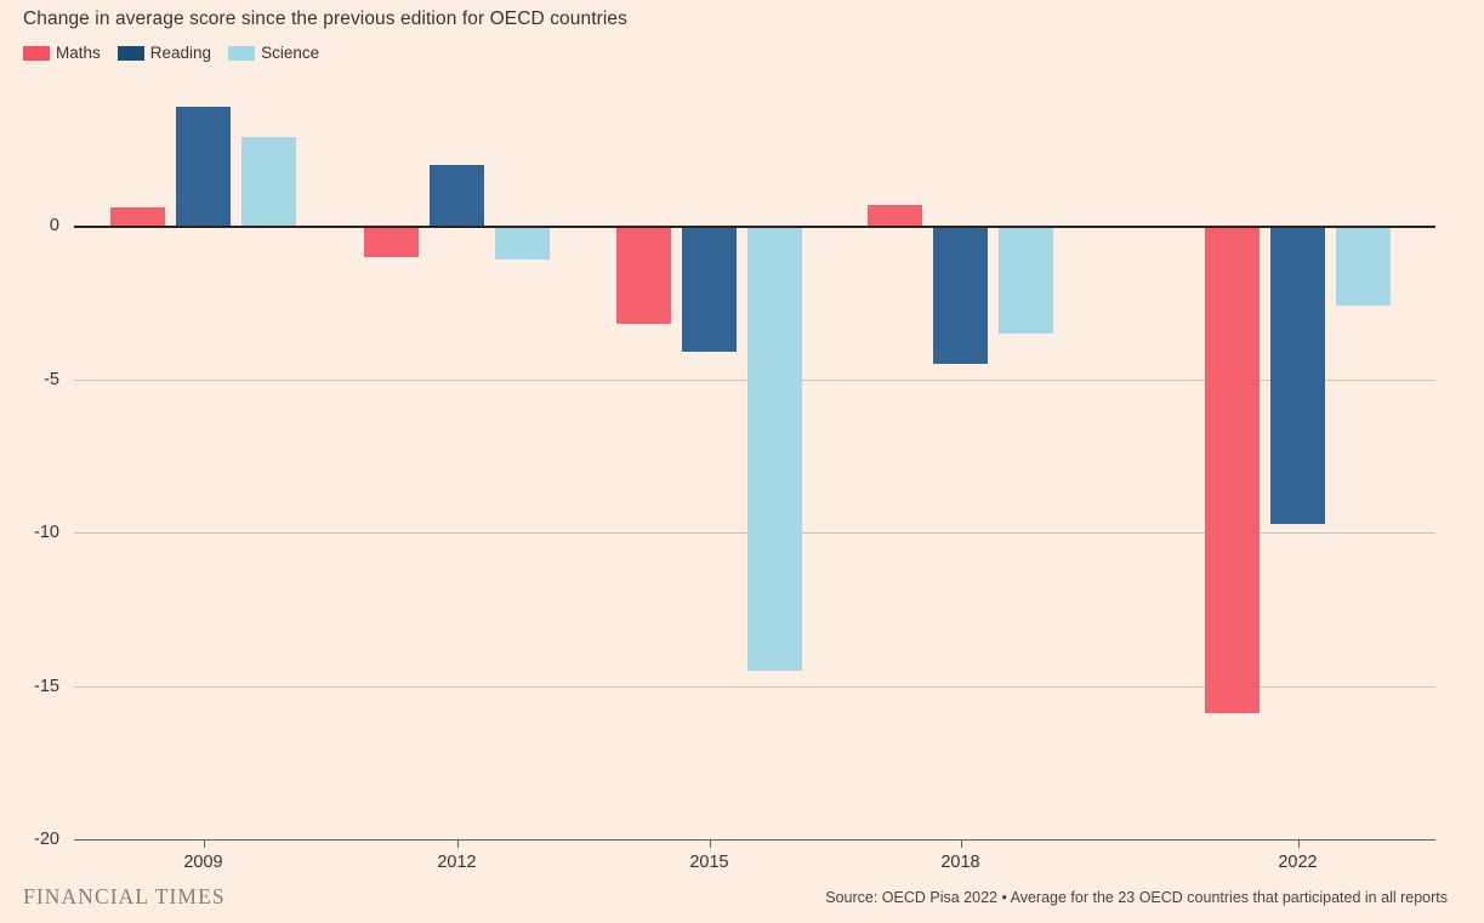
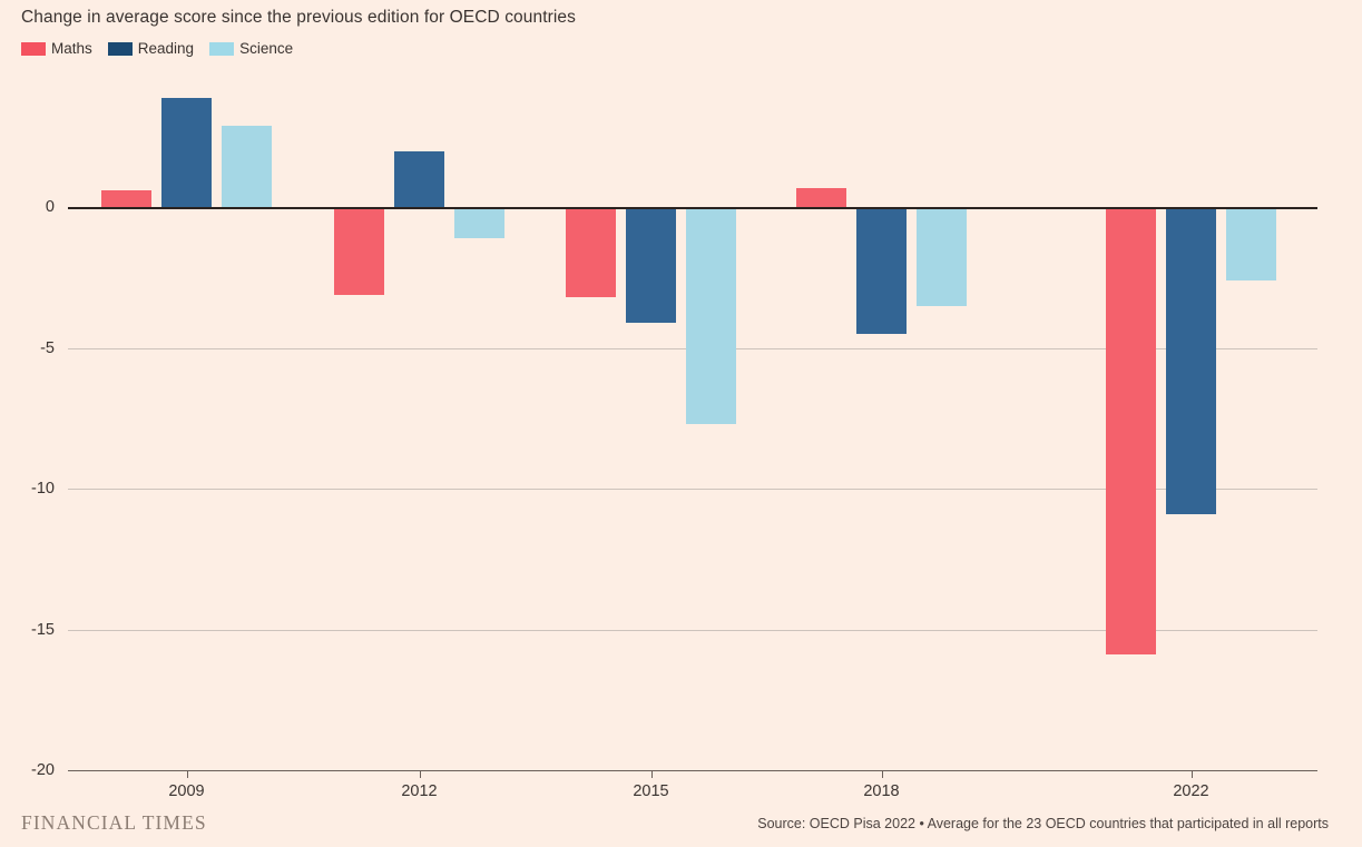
Maths/2012: -1.0 -> -3.1
Science/2015: -14.5 -> -7.7
Reading/2022: -9.7 -> -10.9
